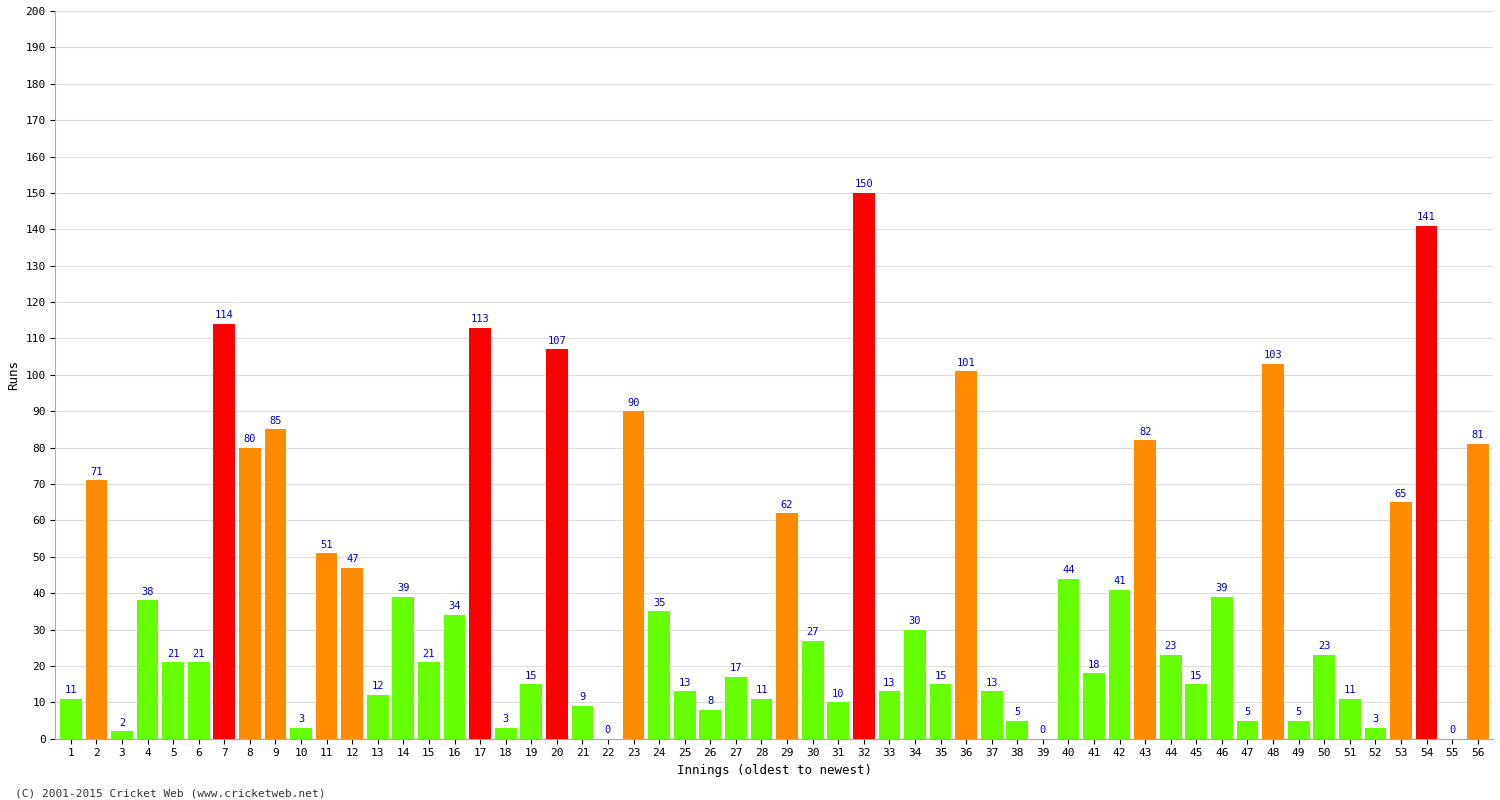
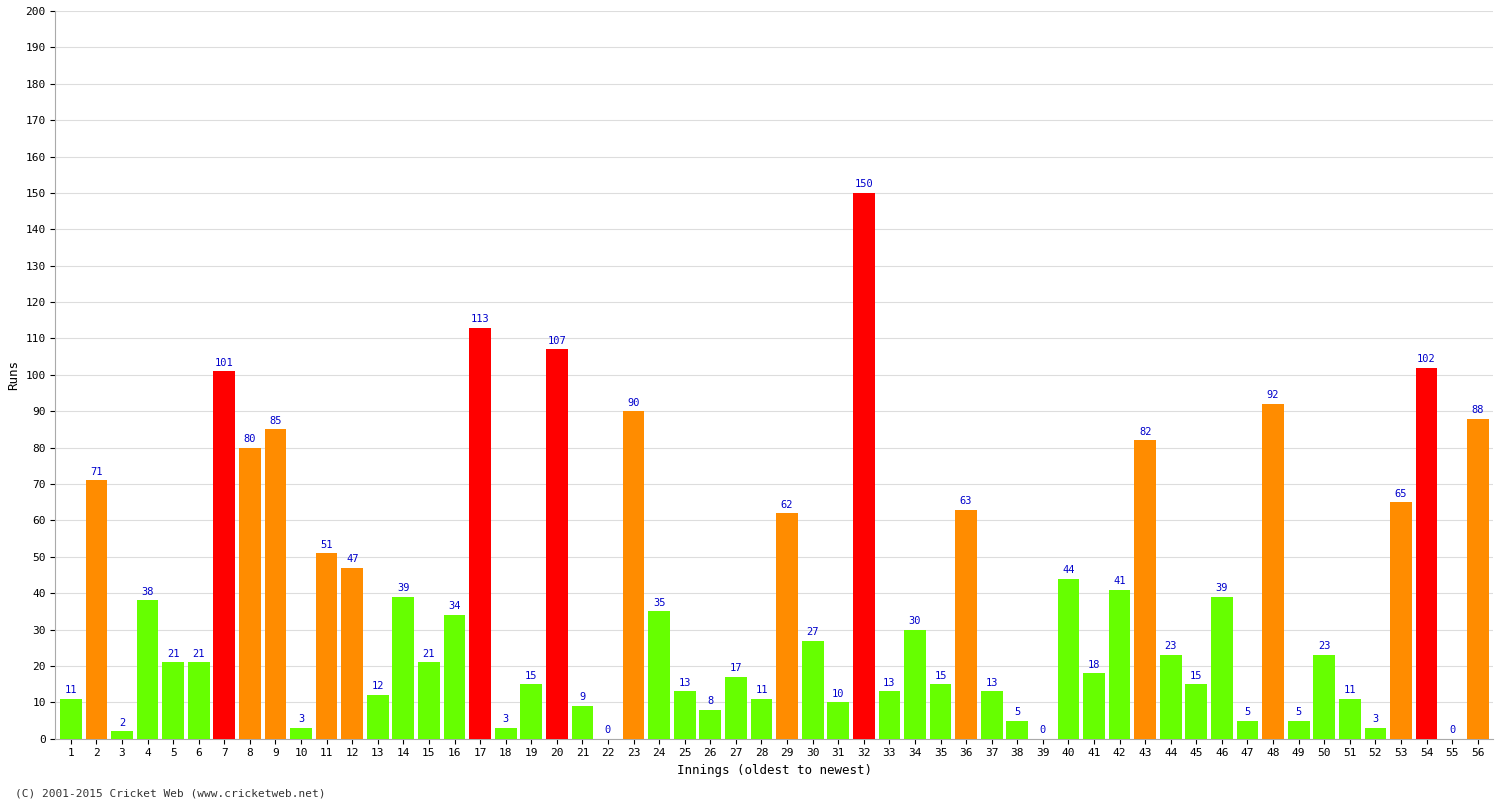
7: 114 -> 101
36: 101 -> 63
48: 103 -> 92
54: 141 -> 102
56: 81 -> 88
